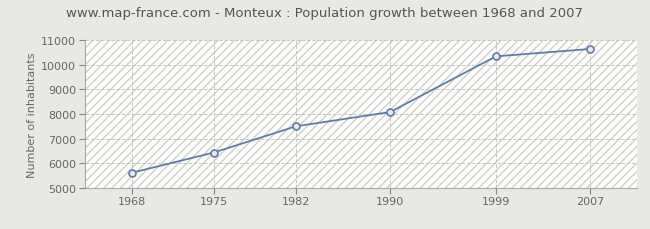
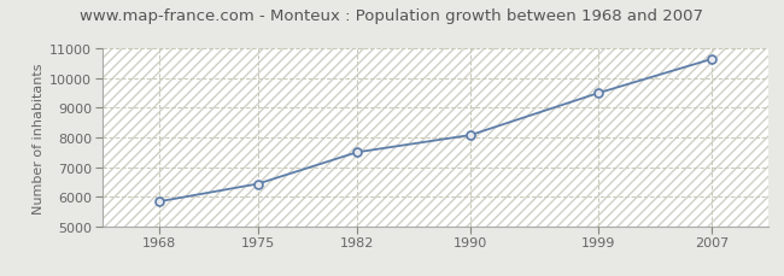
1968: 5600 -> 5830
1999: 10350 -> 9500
